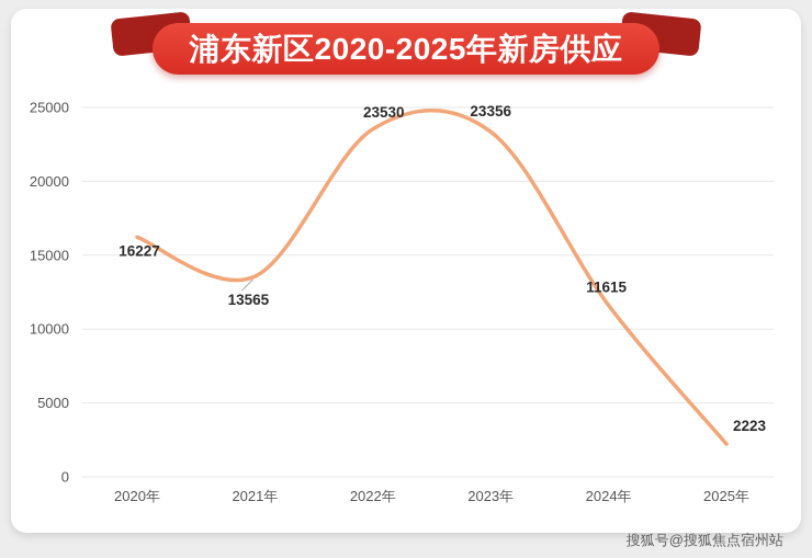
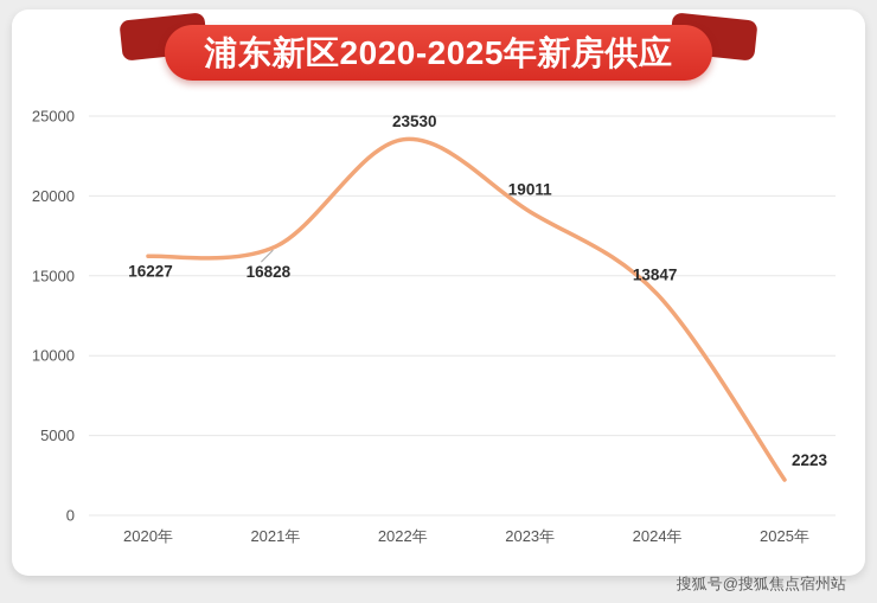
2021年: 13565 -> 16828
2023年: 23356 -> 19011
2024年: 11615 -> 13847
